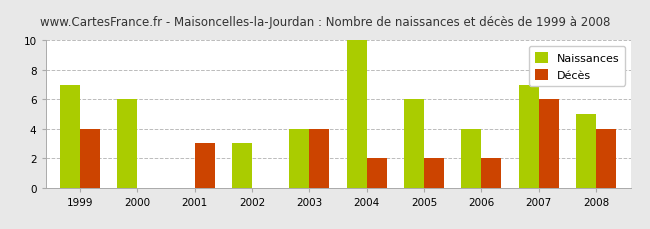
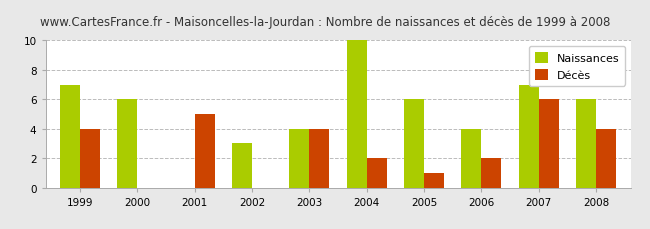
Décès/2001: 3 -> 5
Décès/2005: 2 -> 1
Naissances/2008: 5 -> 6
